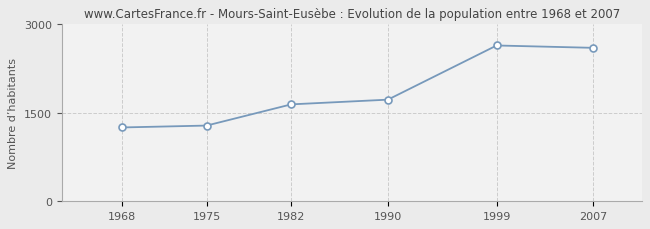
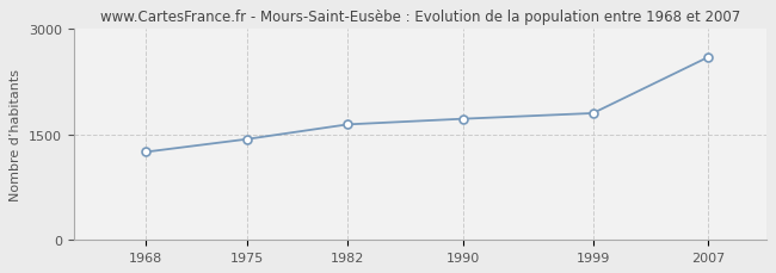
1975: 1280 -> 1430
1999: 2640 -> 1800
